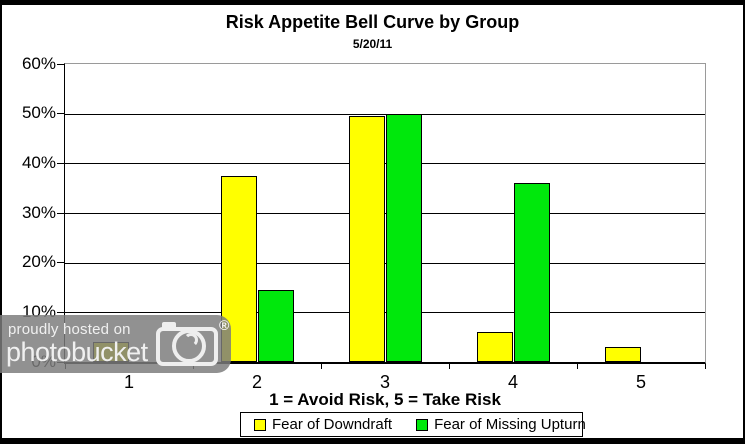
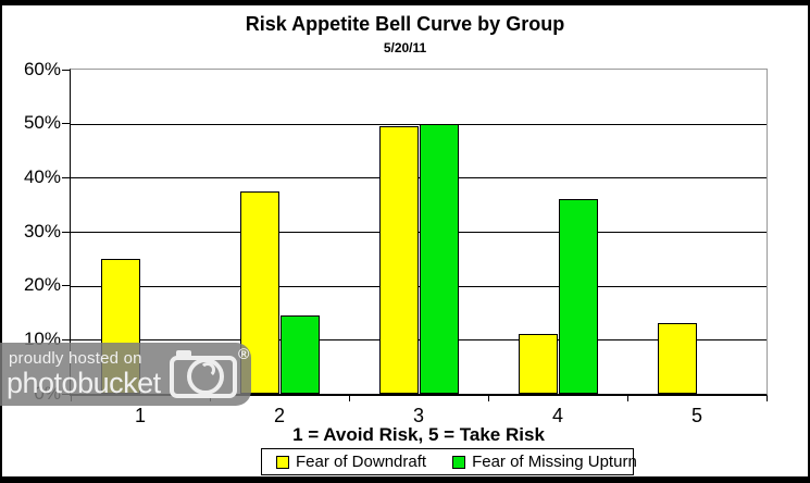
Fear of Downdraft/1: 4% -> 25%
Fear of Downdraft/4: 6% -> 11%
Fear of Downdraft/5: 3% -> 13%
